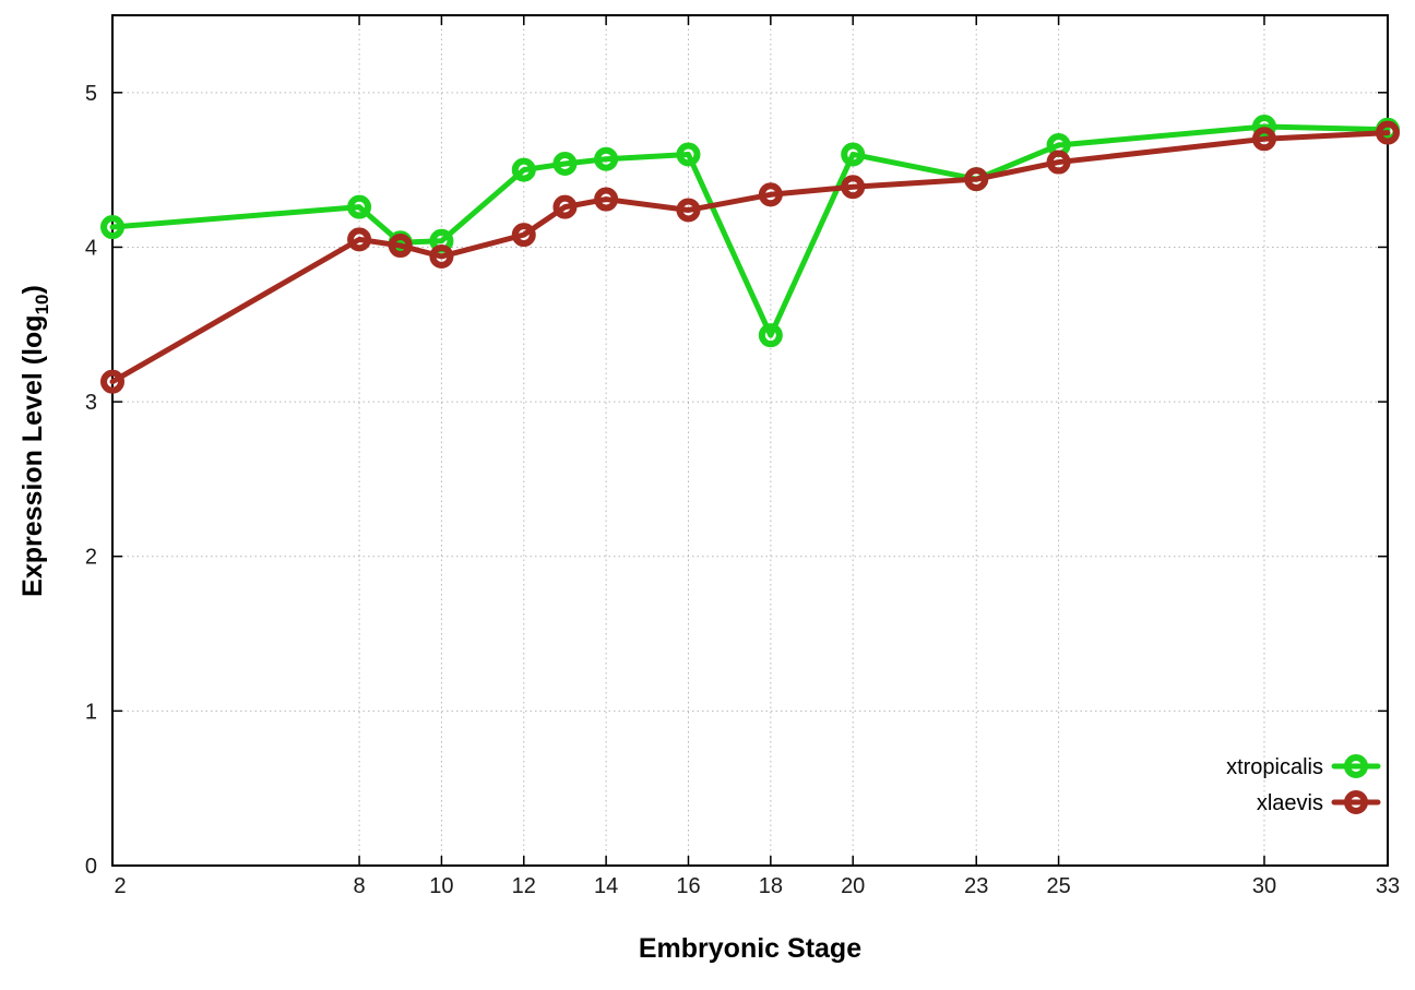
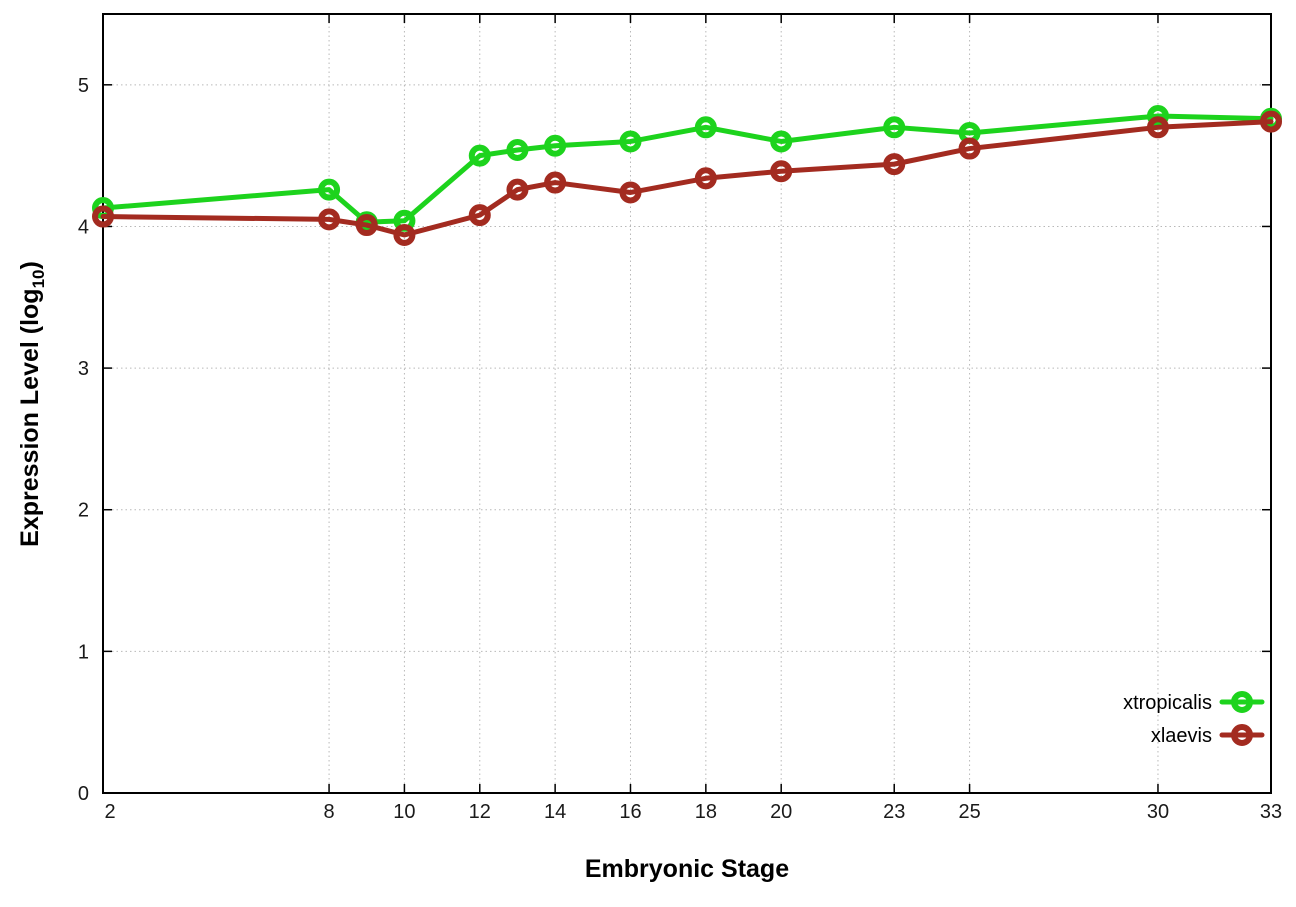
xlaevis/2: 3.13 -> 4.07
xtropicalis/18: 3.43 -> 4.70
xtropicalis/23: 4.44 -> 4.70
